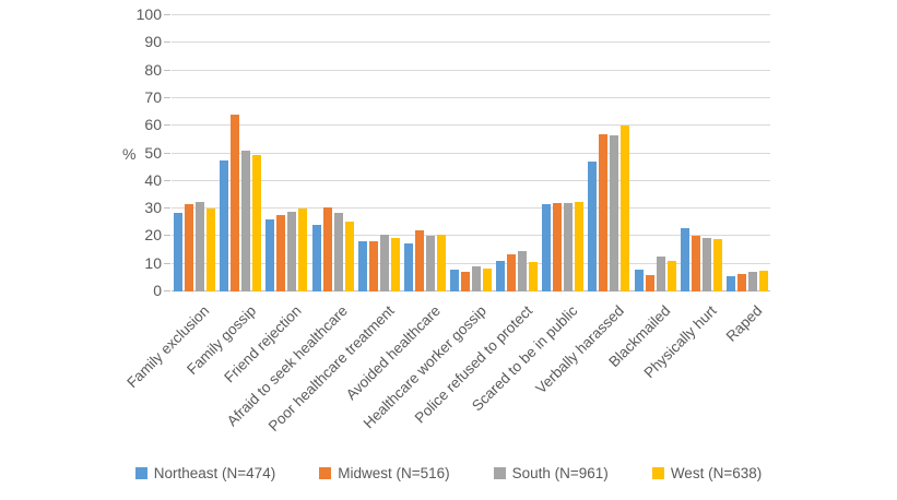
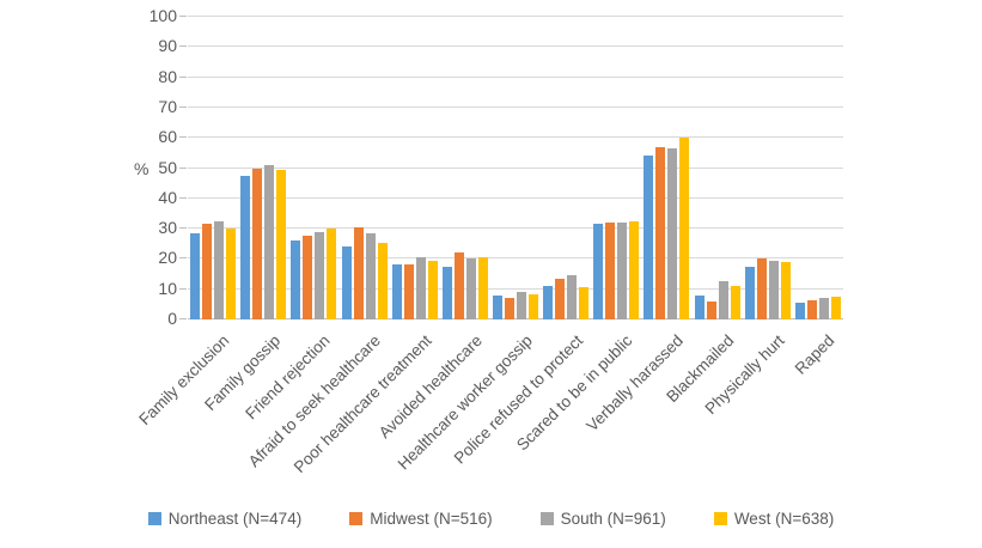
Midwest (N=516)/Family gossip: 64 -> 50
Northeast (N=474)/Verbally harassed: 47 -> 54
Northeast (N=474)/Physically hurt: 23 -> 18
